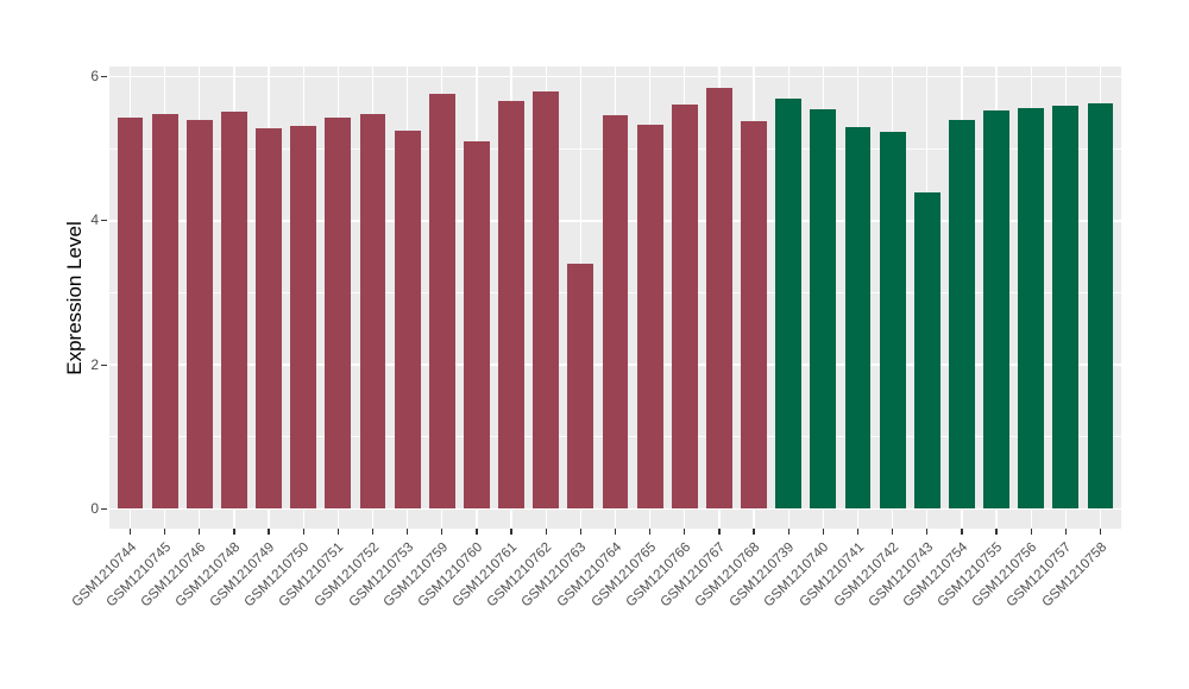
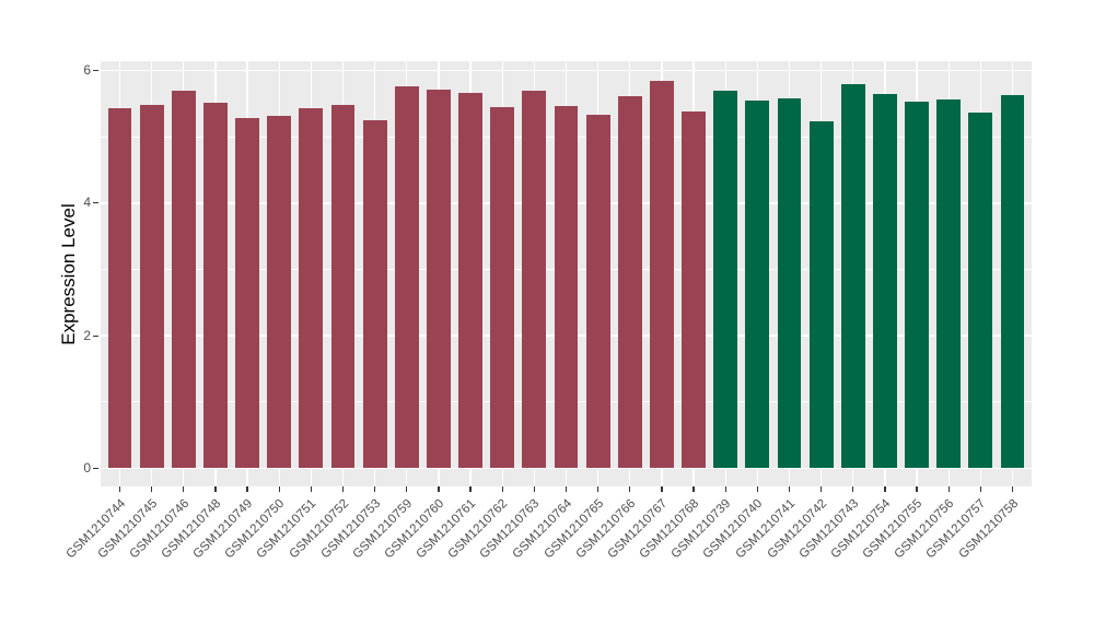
GSM1210746: 5.4 -> 5.7
GSM1210760: 5.1 -> 5.7
GSM1210762: 5.8 -> 5.5
GSM1210763: 3.4 -> 5.7
GSM1210741: 5.3 -> 5.6
GSM1210743: 4.4 -> 5.8
GSM1210754: 5.4 -> 5.7
GSM1210757: 5.6 -> 5.4
